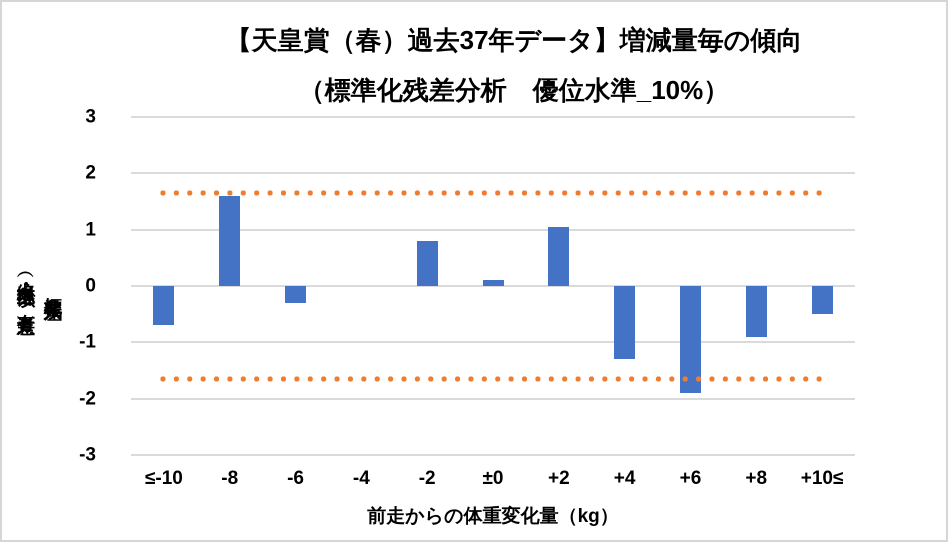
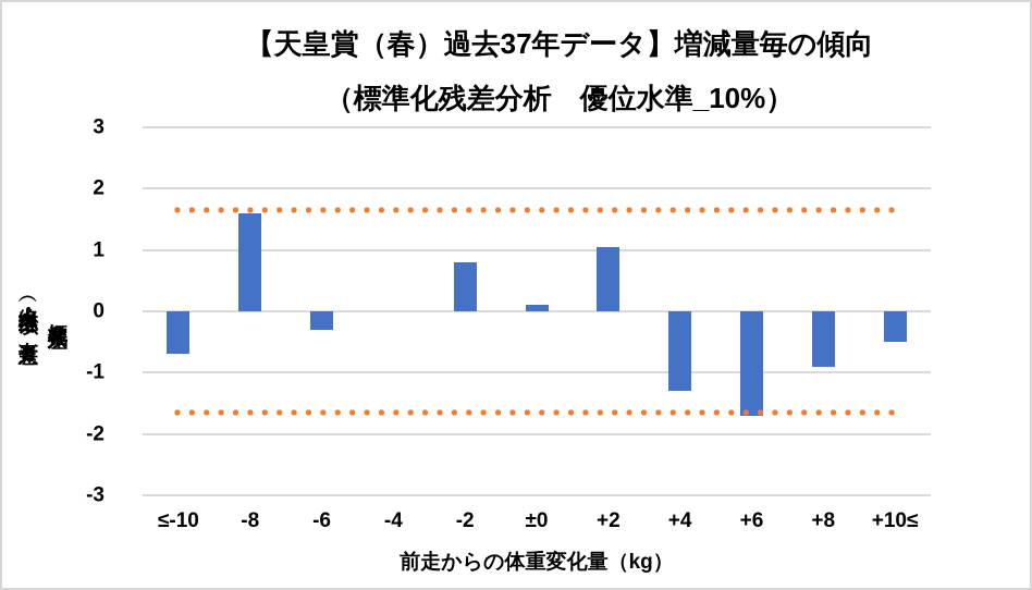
+6: -1.9 -> -1.7
